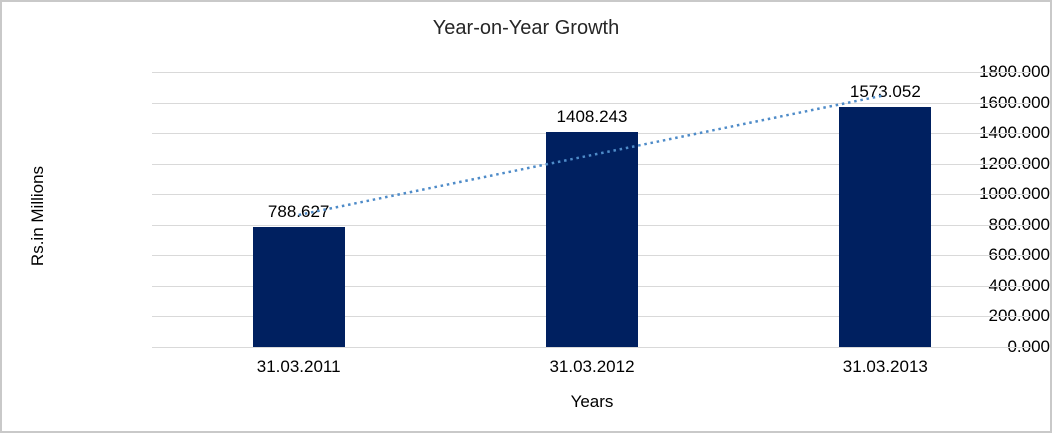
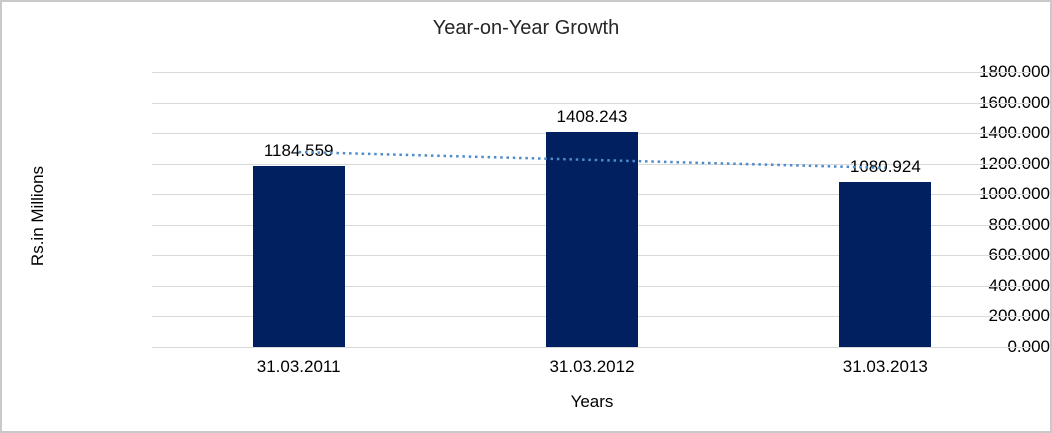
31.03.2011: 788.627 -> 1184.559
31.03.2013: 1573.052 -> 1080.924
